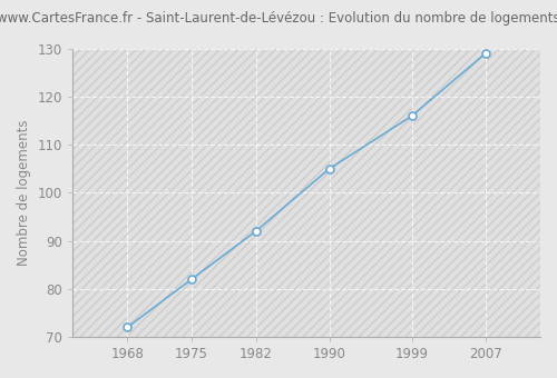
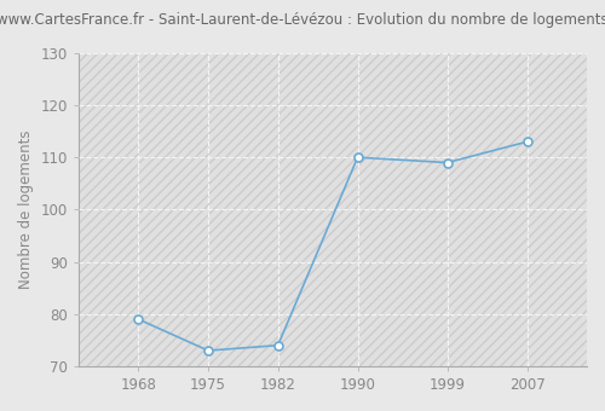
1968: 72 -> 79
1975: 82 -> 73
1982: 92 -> 74
1990: 105 -> 110
1999: 116 -> 109
2007: 129 -> 113
